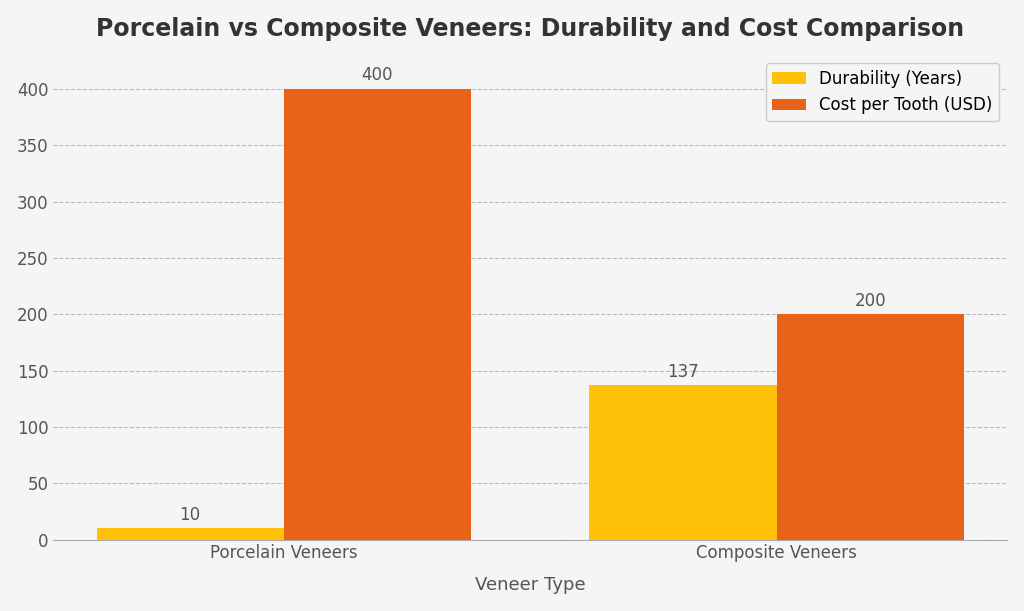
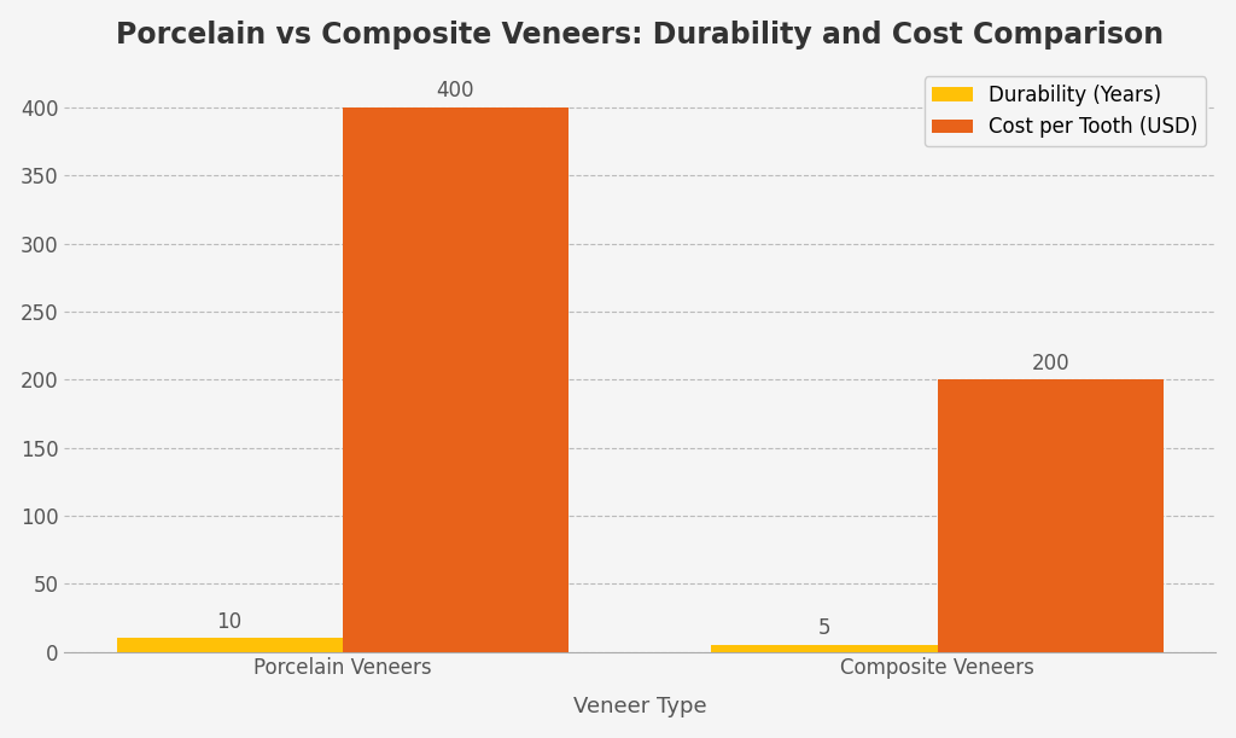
Durability (Years)/Composite Veneers: 137 -> 5
